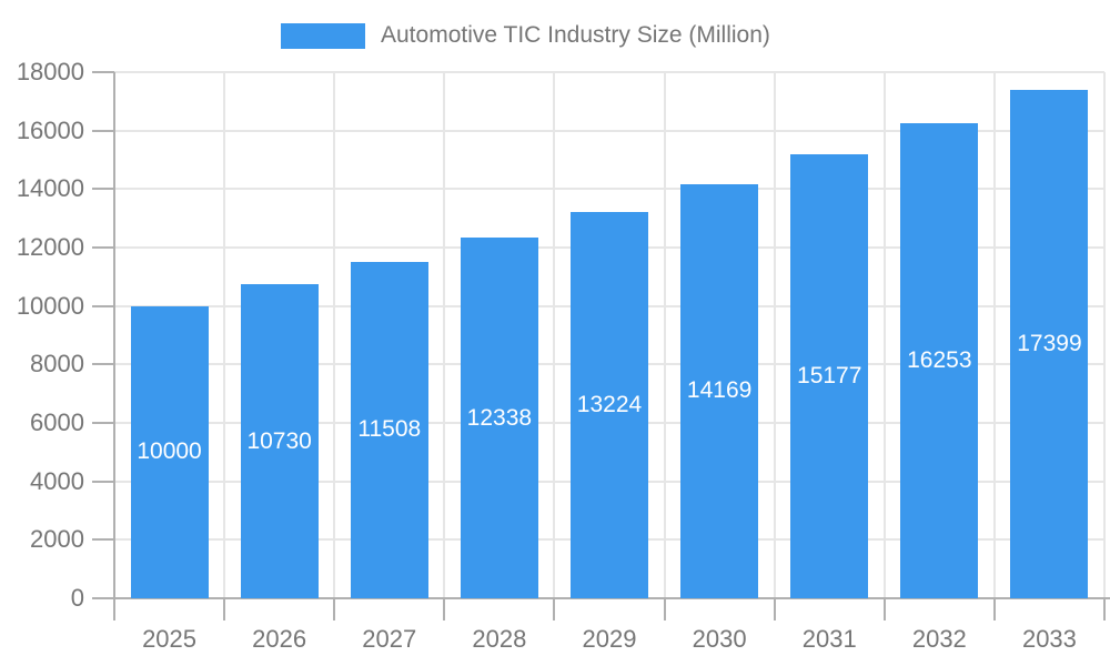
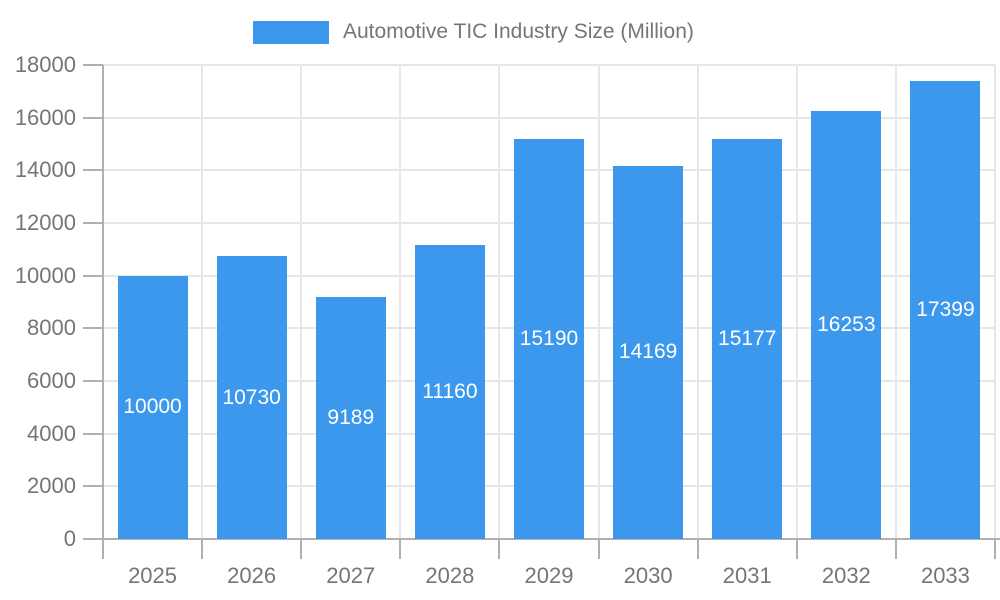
2027: 11508 -> 9189
2028: 12338 -> 11160
2029: 13224 -> 15190
